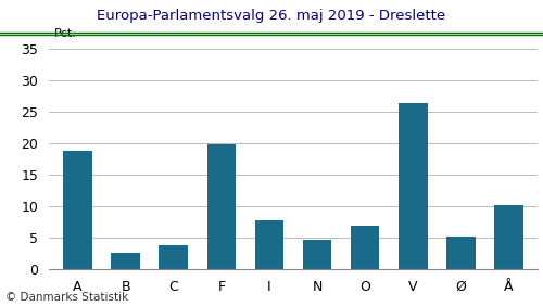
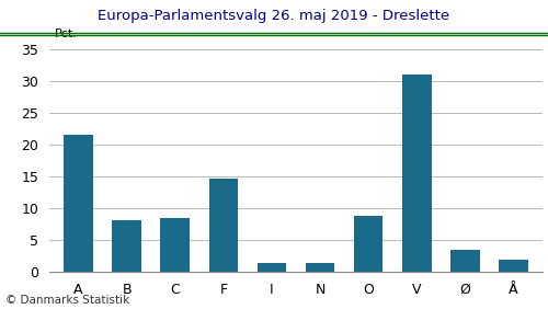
A: 18.8 -> 21.6
B: 2.6 -> 8.1
C: 3.8 -> 8.4
F: 19.8 -> 14.6
I: 7.8 -> 1.4
N: 4.6 -> 1.4
O: 7.0 -> 8.8
V: 26.4 -> 31.1
Ø: 5.2 -> 3.5
Å: 10.2 -> 2.0
